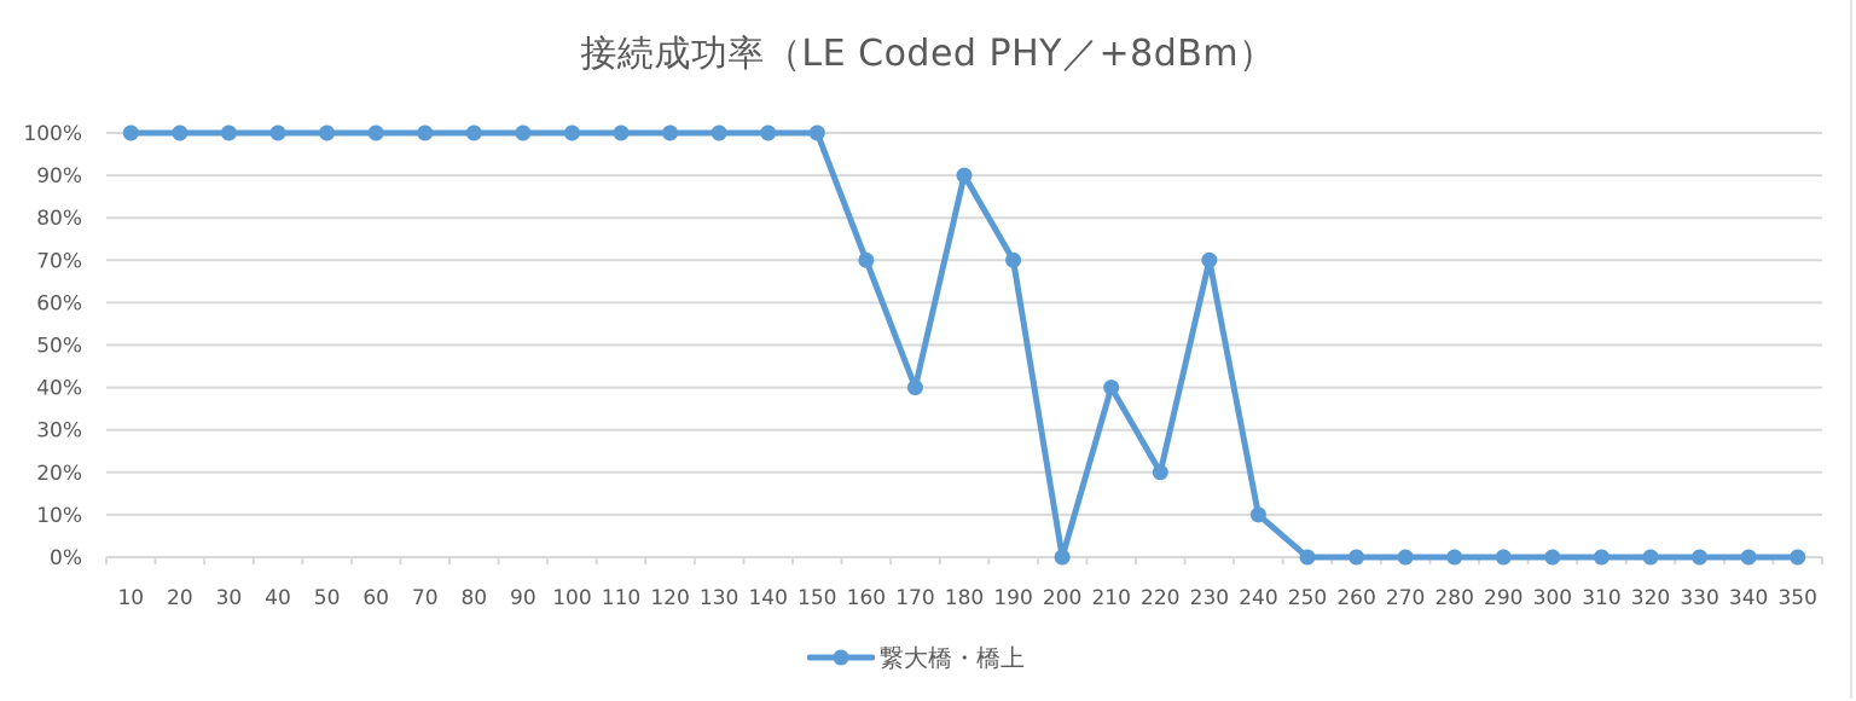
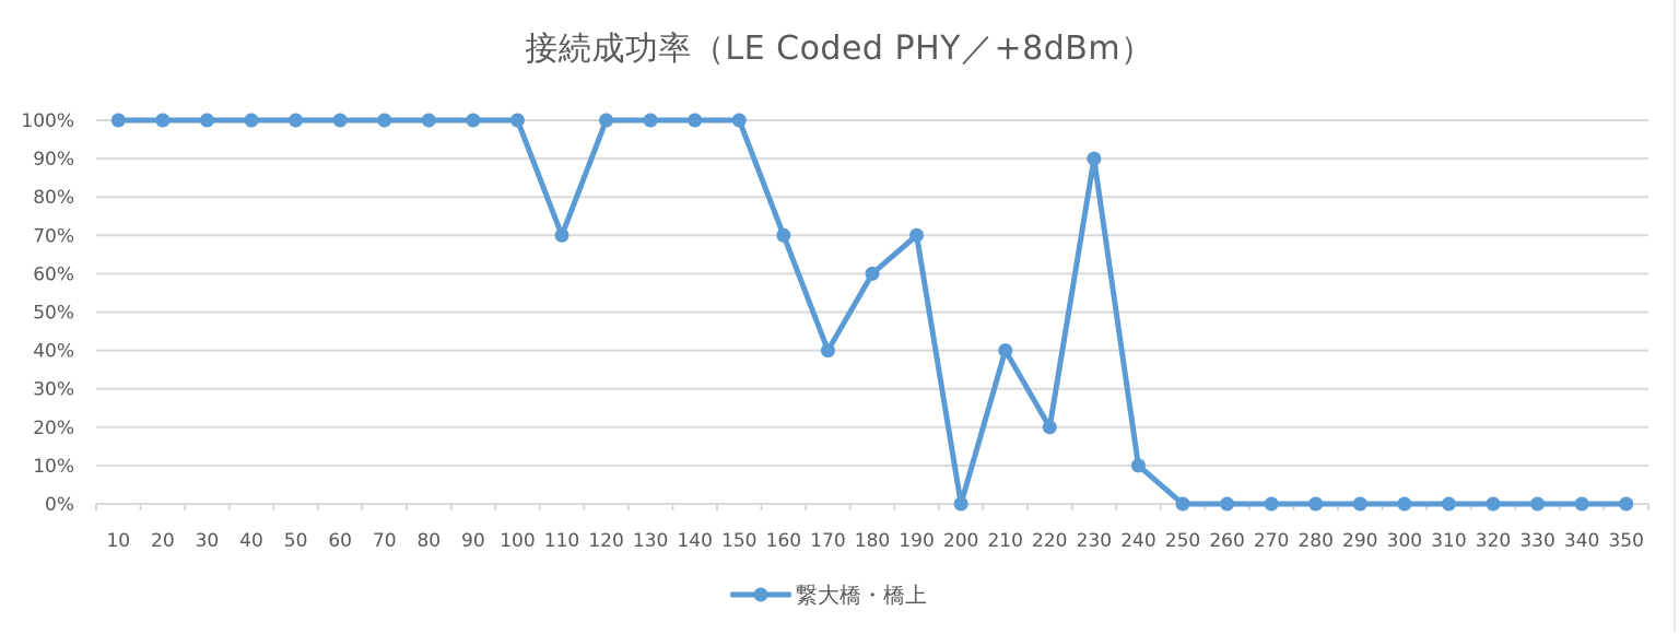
110: 100% -> 70%
180: 90% -> 60%
230: 70% -> 90%
